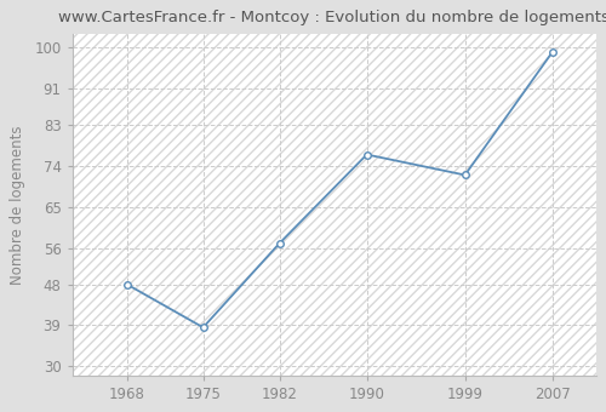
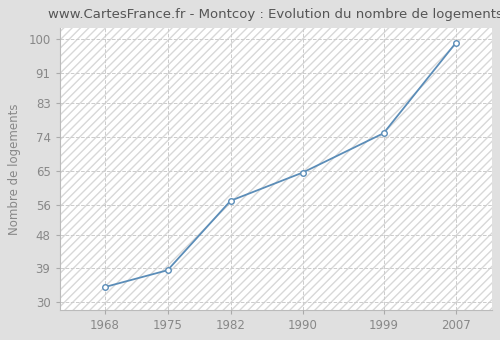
1968: 48.0 -> 34.0
1990: 76.5 -> 64.5
1999: 72.0 -> 75.0
